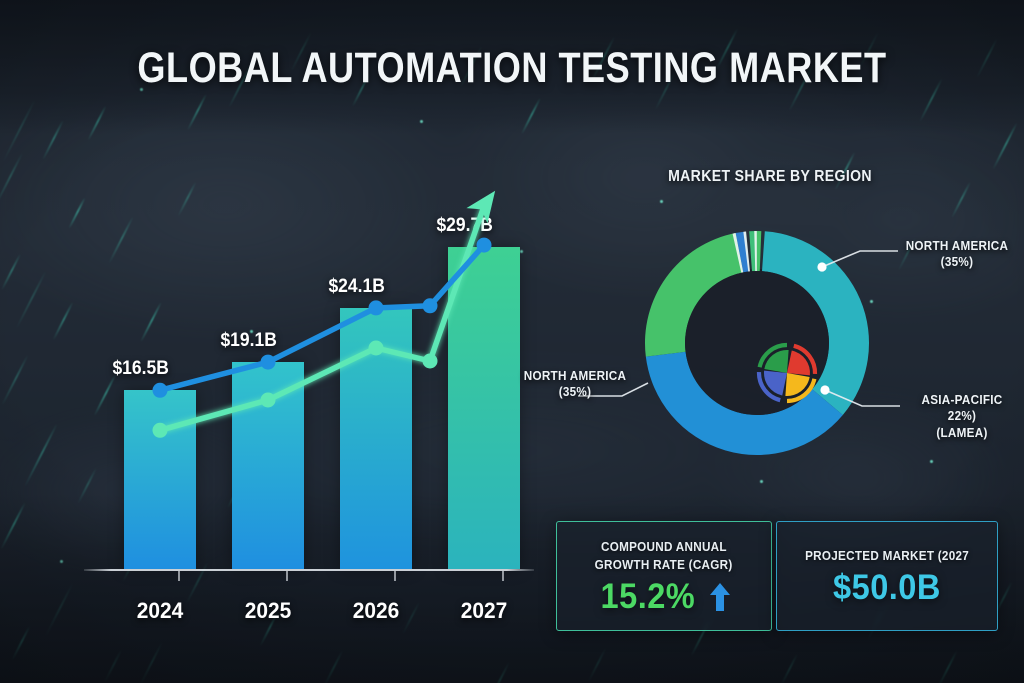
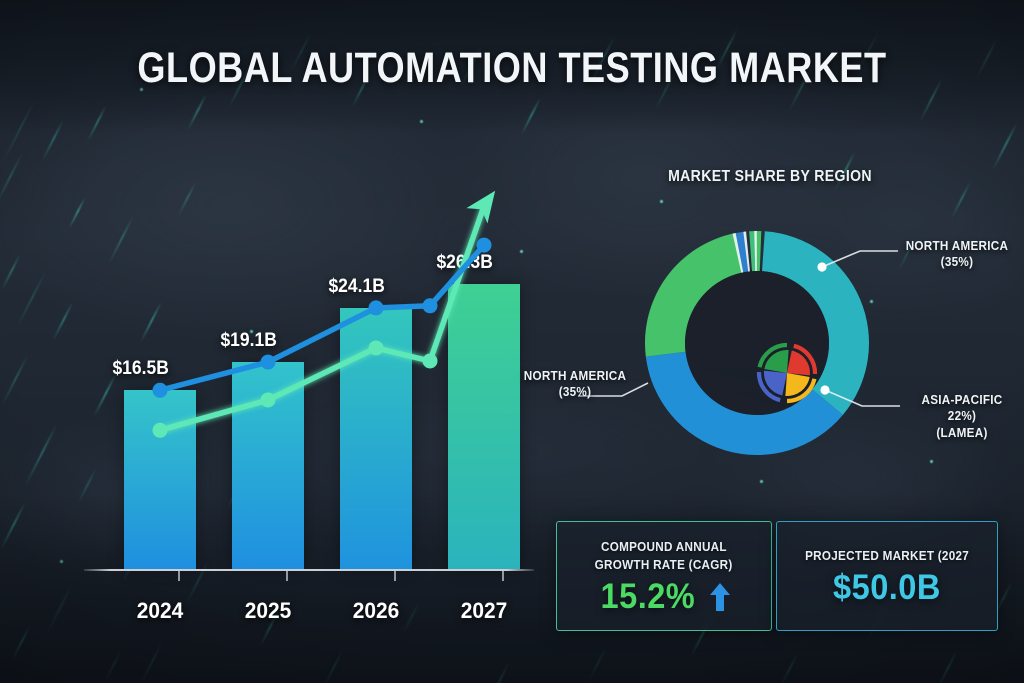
2027: $29.7B -> $26.3B
